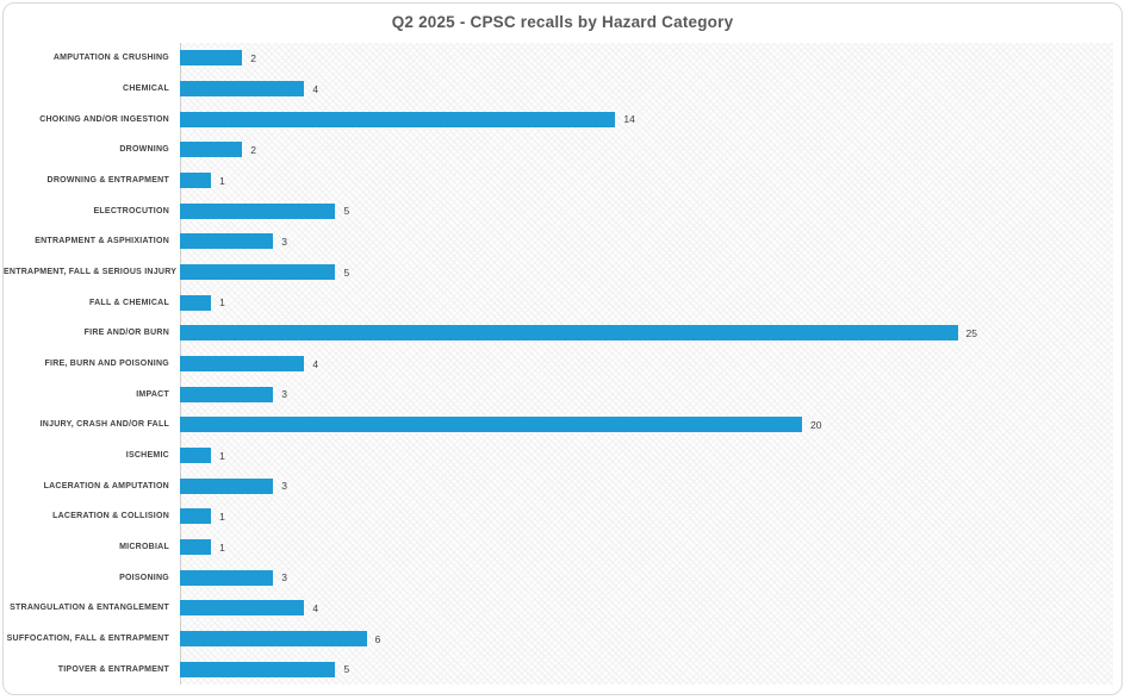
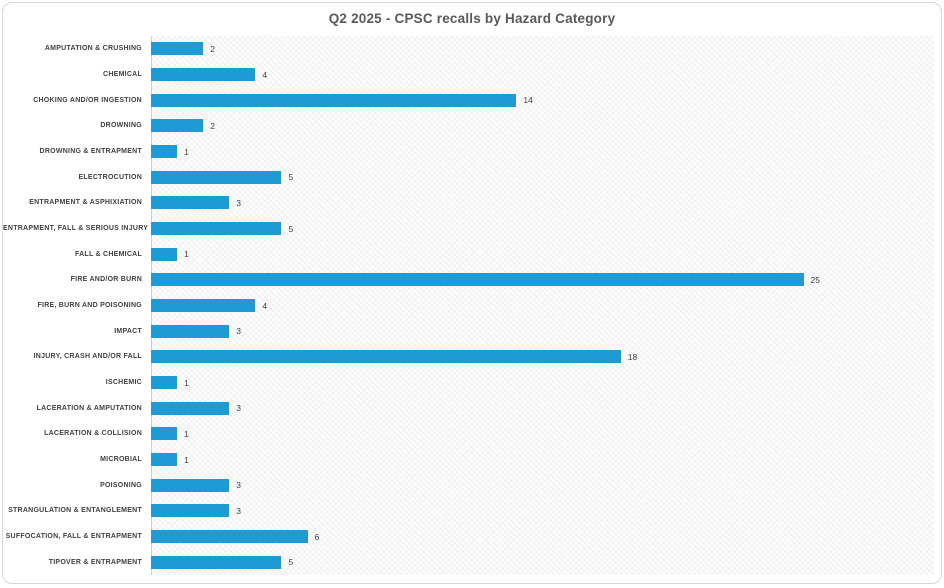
INJURY, CRASH AND/OR FALL: 20 -> 18
STRANGULATION & ENTANGLEMENT: 4 -> 3
